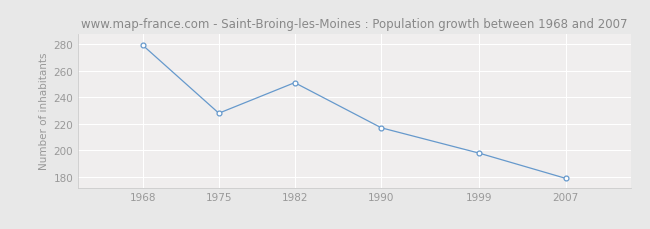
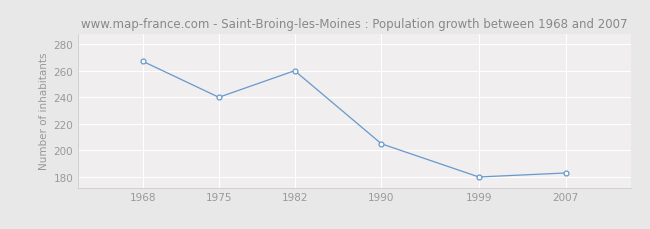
1968: 279 -> 267
1975: 228 -> 240
1982: 251 -> 260
1990: 217 -> 205
1999: 198 -> 180
2007: 179 -> 183
